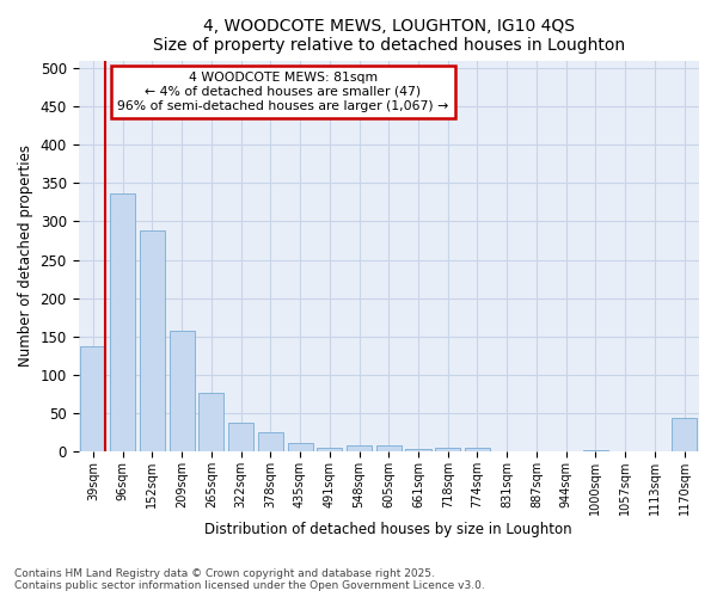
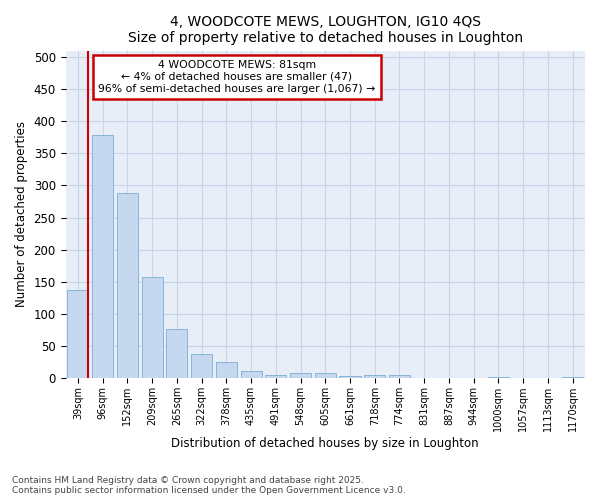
96sqm: 336 -> 378
1170sqm: 44 -> 2
